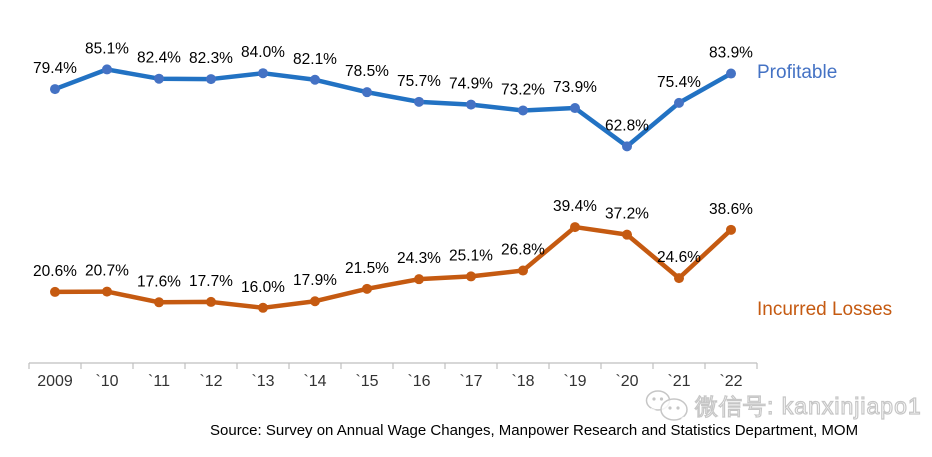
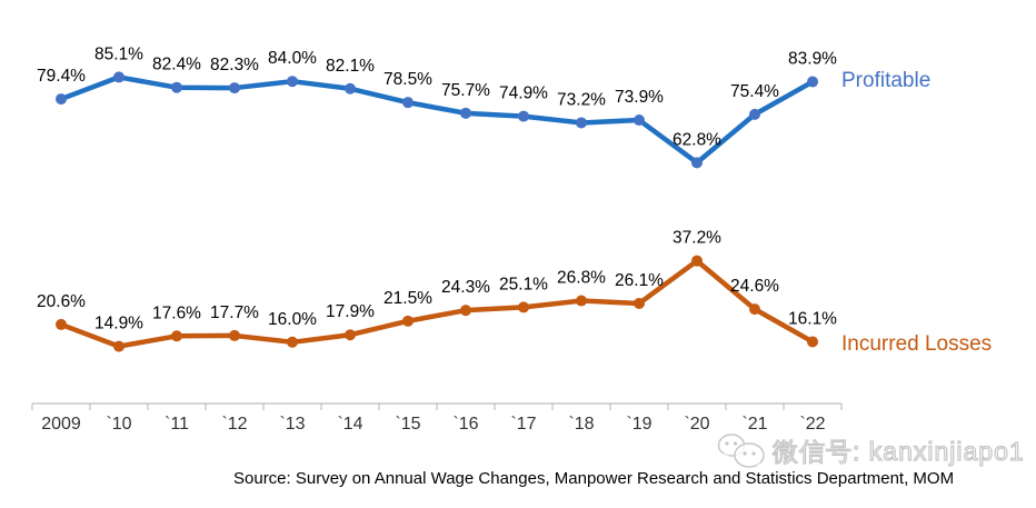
Incurred Losses/`10: 20.7% -> 14.9%
Incurred Losses/`19: 39.4% -> 26.1%
Incurred Losses/`22: 38.6% -> 16.1%
